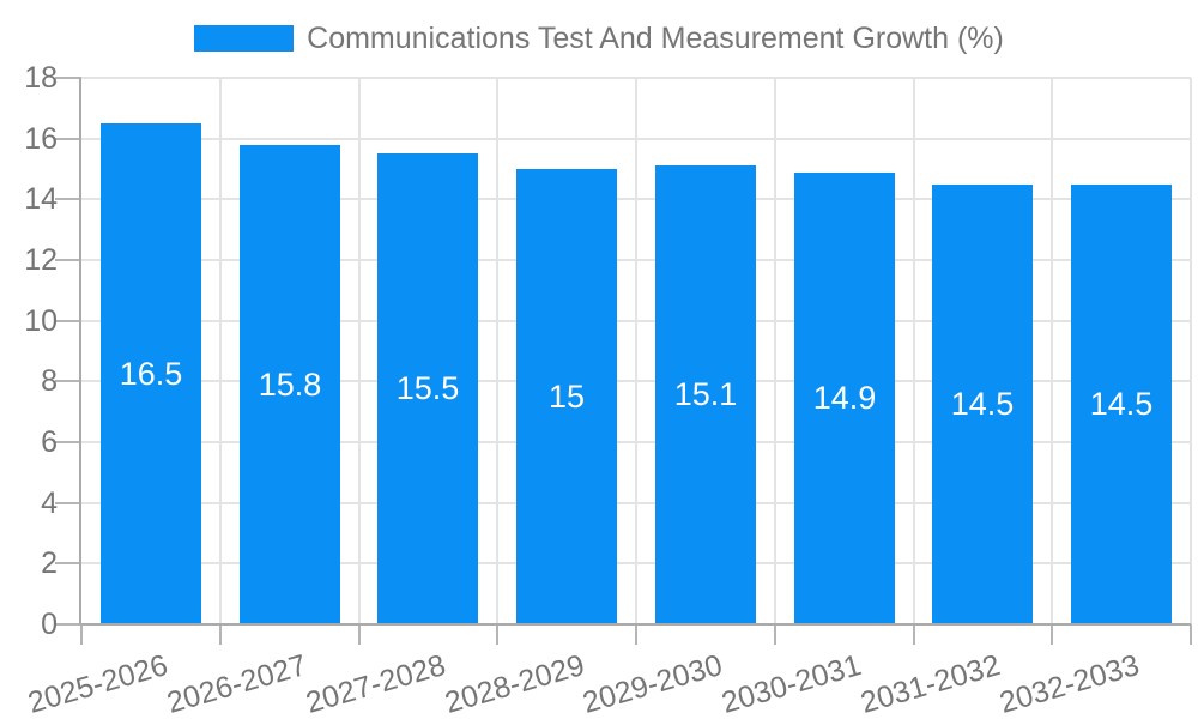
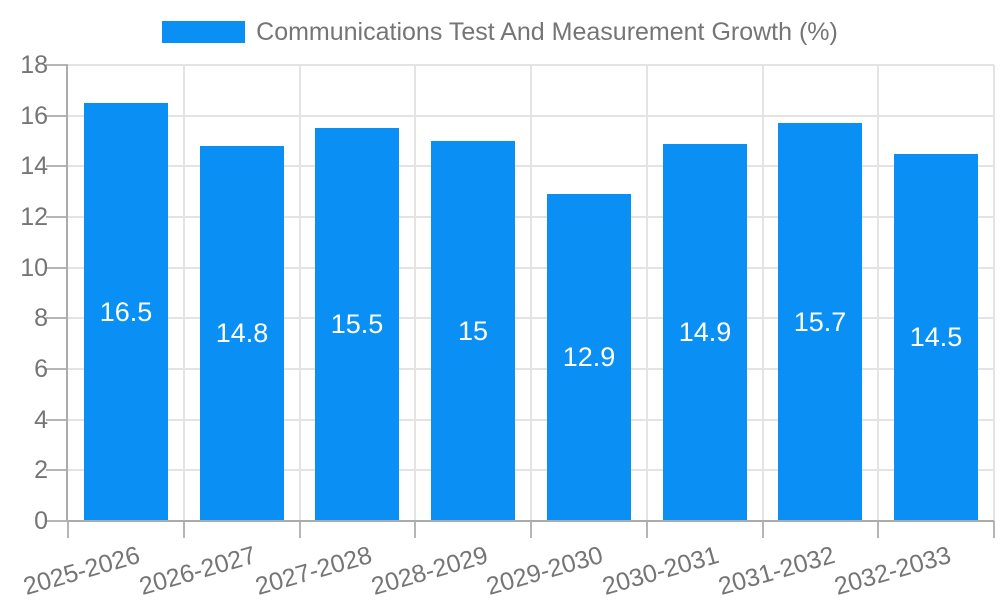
2026-2027: 15.8 -> 14.8
2029-2030: 15.1 -> 12.9
2031-2032: 14.5 -> 15.7
